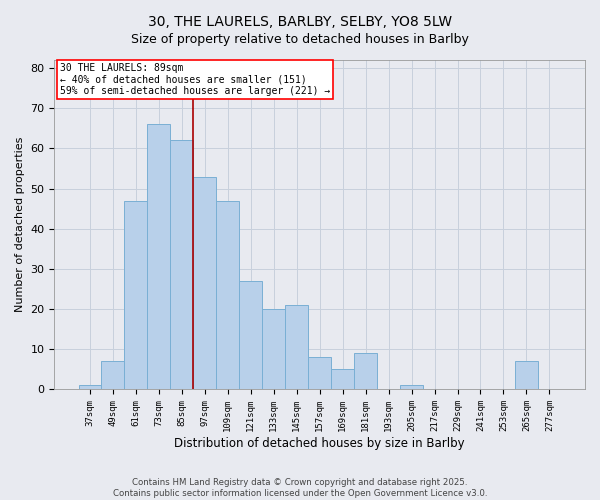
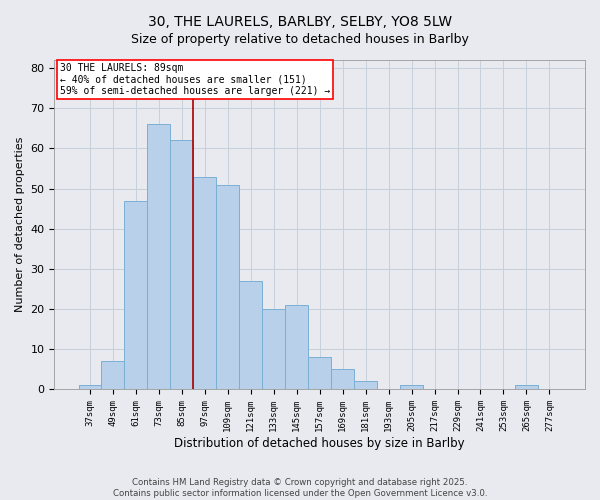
109sqm: 47 -> 51
181sqm: 9 -> 2
265sqm: 7 -> 1
